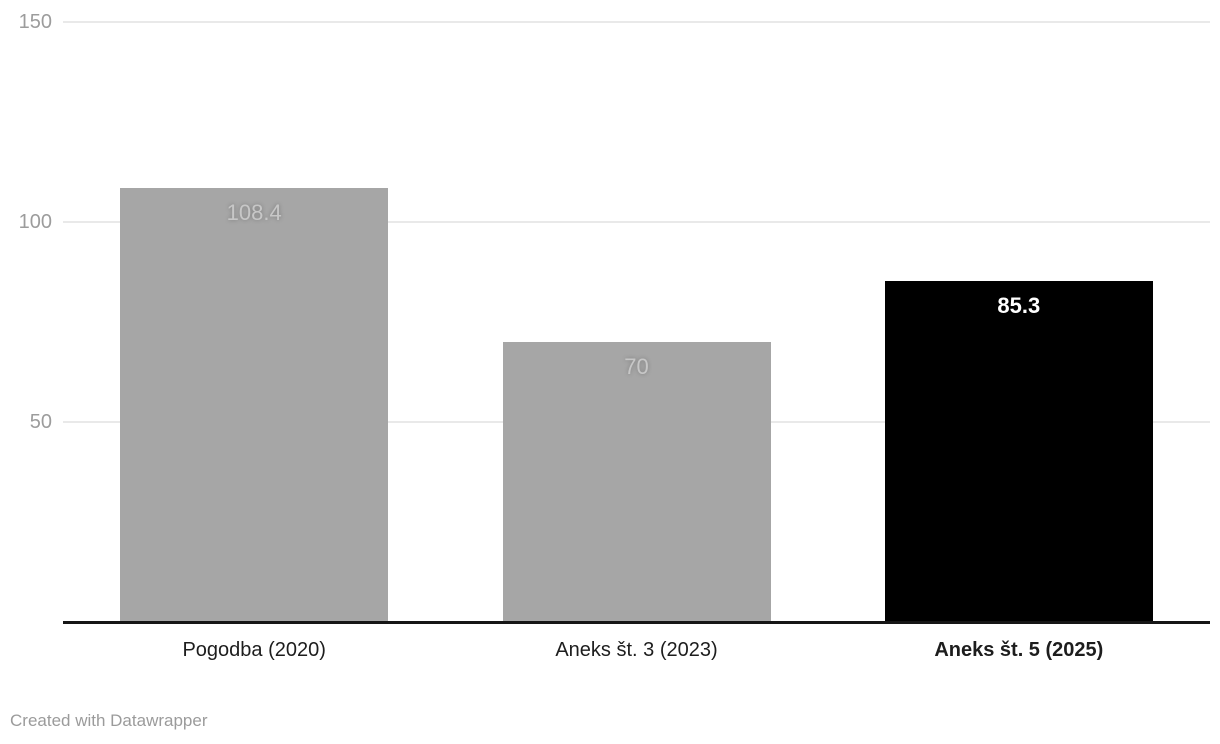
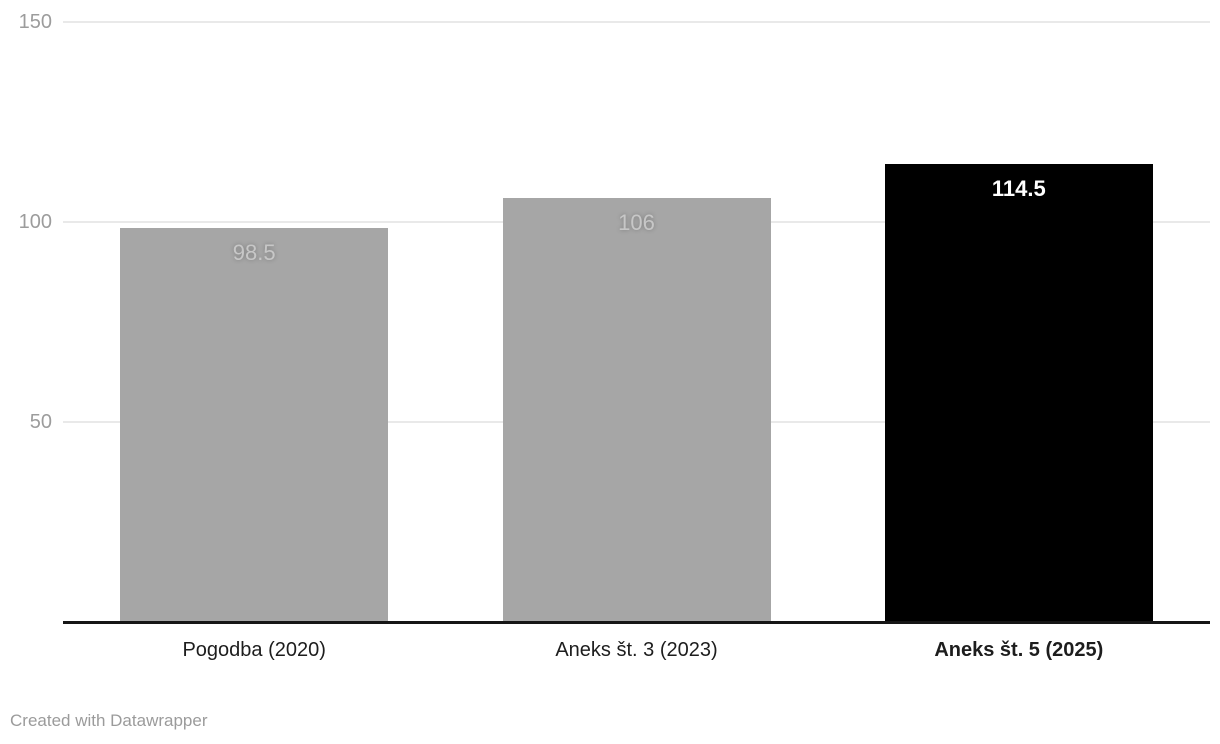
Pogodba (2020): 108.4 -> 98.5
Aneks št. 3 (2023): 70 -> 106
Aneks št. 5 (2025): 85.3 -> 114.5
